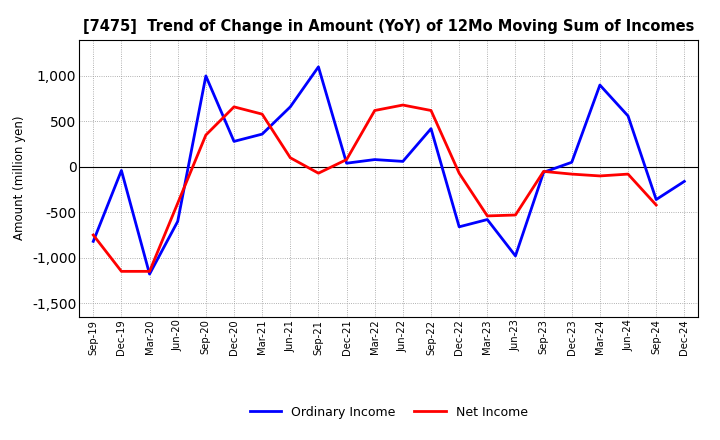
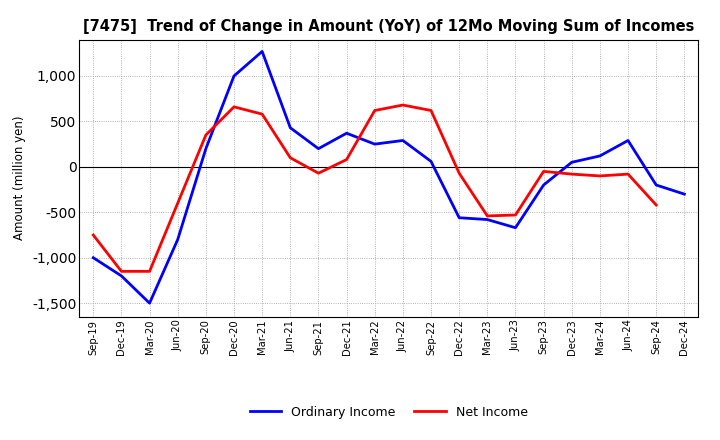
Ordinary Income/Sep-19: -820 -> -1,000
Ordinary Income/Dec-19: -40 -> -1,200
Ordinary Income/Mar-20: -1,180 -> -1,500
Ordinary Income/Jun-20: -600 -> -800
Ordinary Income/Sep-20: 1,000 -> 200
Ordinary Income/Dec-20: 280 -> 1,000
Ordinary Income/Mar-21: 360 -> 1,270
Ordinary Income/Jun-21: 660 -> 430
Ordinary Income/Sep-21: 1,100 -> 200
Ordinary Income/Dec-21: 40 -> 370
Ordinary Income/Mar-22: 80 -> 250
Ordinary Income/Jun-22: 60 -> 290
Ordinary Income/Sep-22: 420 -> 60
Ordinary Income/Dec-22: -660 -> -560
Ordinary Income/Jun-23: -980 -> -670
Ordinary Income/Sep-23: -60 -> -200
Ordinary Income/Mar-24: 900 -> 120
Ordinary Income/Jun-24: 560 -> 290
Ordinary Income/Sep-24: -360 -> -200
Ordinary Income/Dec-24: -160 -> -300
